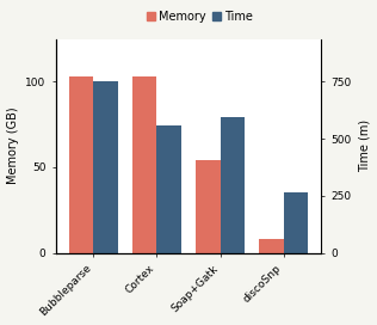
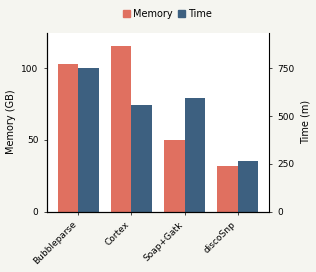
Memory/Cortex: 103 -> 116
Memory/Soap+Gatk: 54 -> 50
Memory/discoSnp: 8 -> 32
